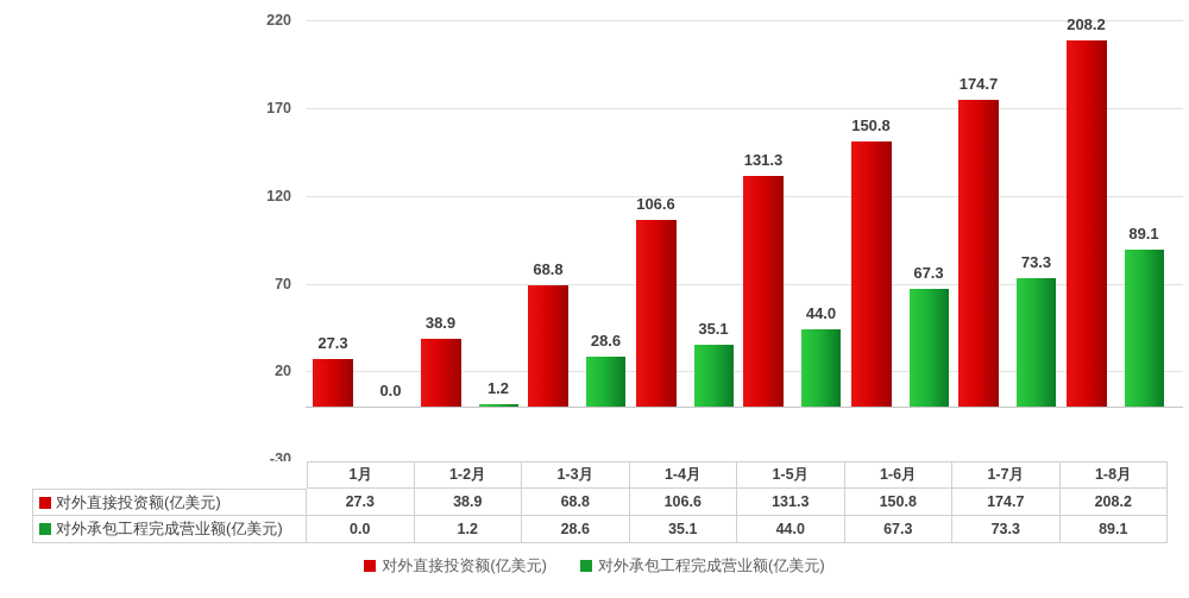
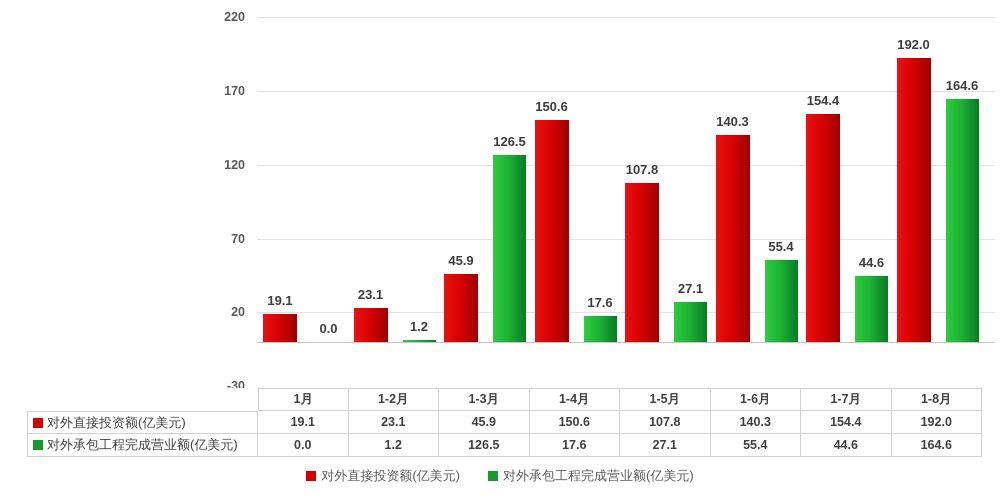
对外直接投资额(亿美元)/1月: 27.3 -> 19.1
对外直接投资额(亿美元)/1-2月: 38.9 -> 23.1
对外直接投资额(亿美元)/1-3月: 68.8 -> 45.9
对外承包工程完成营业额(亿美元)/1-3月: 28.6 -> 126.5
对外直接投资额(亿美元)/1-4月: 106.6 -> 150.6
对外承包工程完成营业额(亿美元)/1-4月: 35.1 -> 17.6
对外直接投资额(亿美元)/1-5月: 131.3 -> 107.8
对外承包工程完成营业额(亿美元)/1-5月: 44.0 -> 27.1
对外直接投资额(亿美元)/1-6月: 150.8 -> 140.3
对外承包工程完成营业额(亿美元)/1-6月: 67.3 -> 55.4
对外直接投资额(亿美元)/1-7月: 174.7 -> 154.4
对外承包工程完成营业额(亿美元)/1-7月: 73.3 -> 44.6
对外直接投资额(亿美元)/1-8月: 208.2 -> 192.0
对外承包工程完成营业额(亿美元)/1-8月: 89.1 -> 164.6
